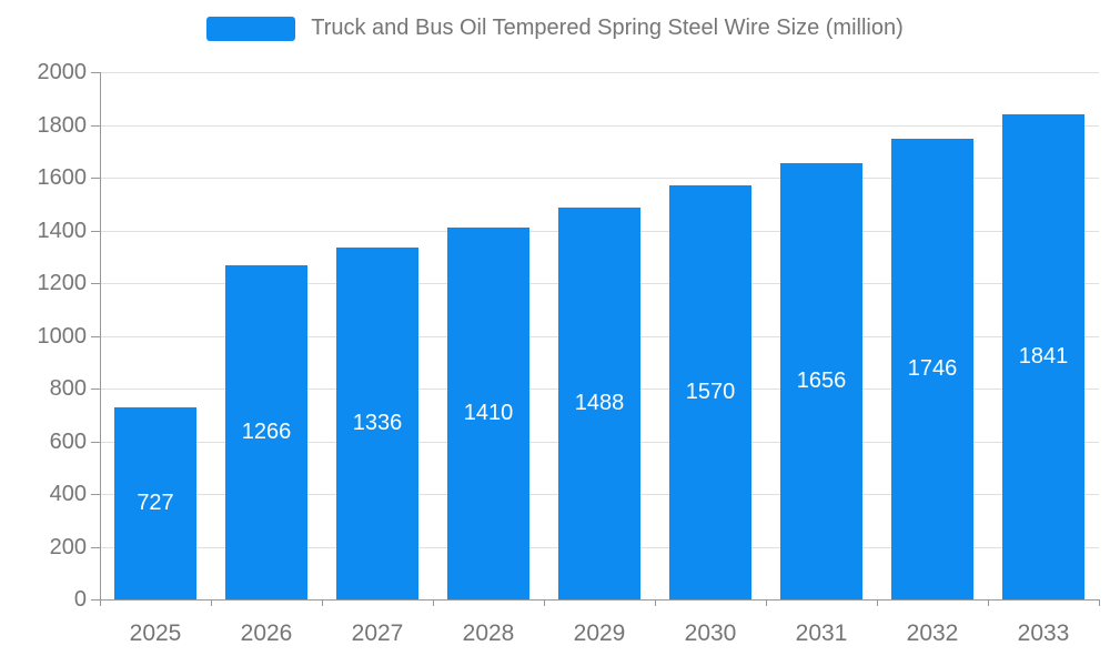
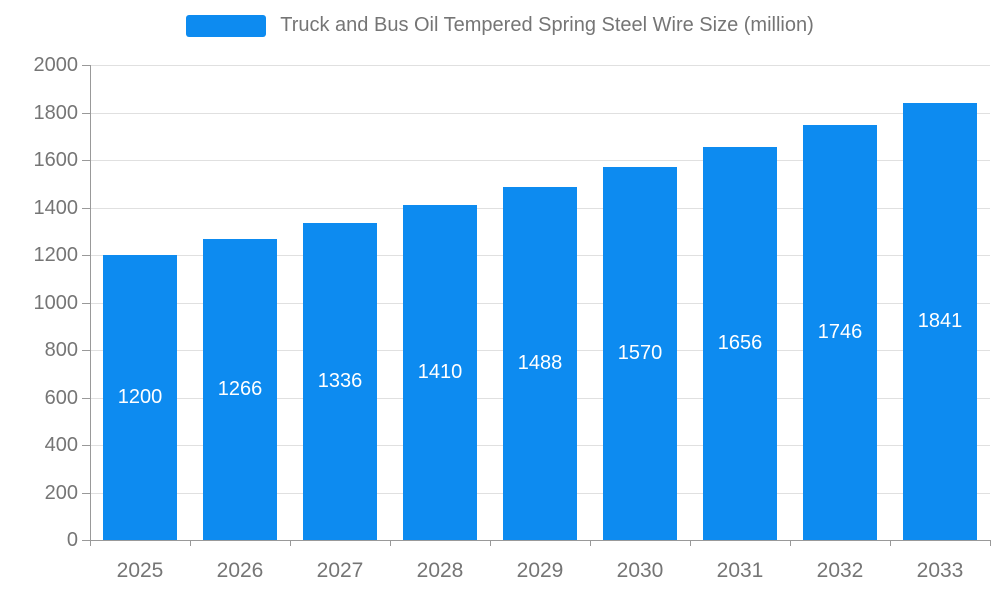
2025: 727 -> 1200
